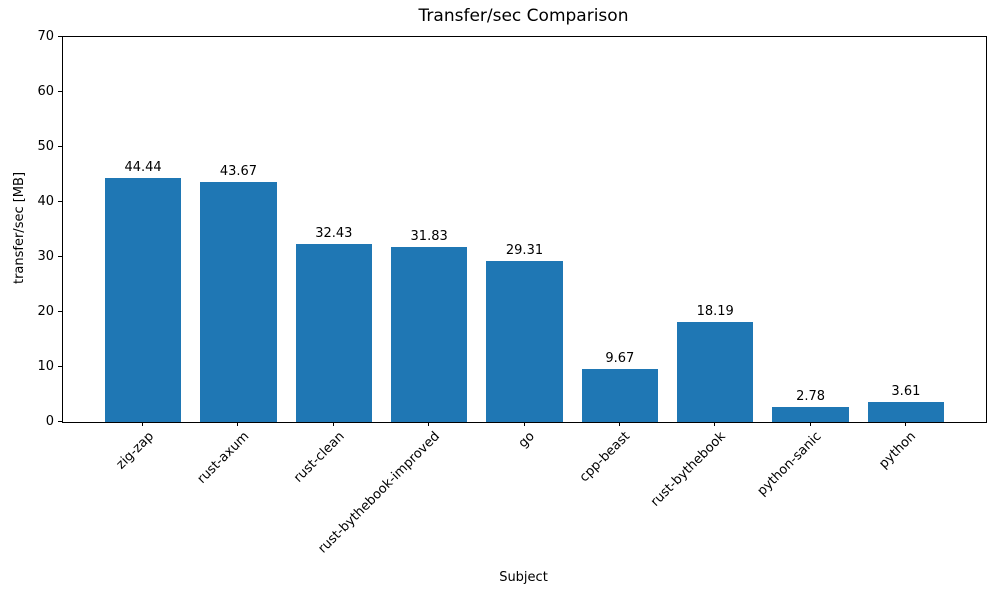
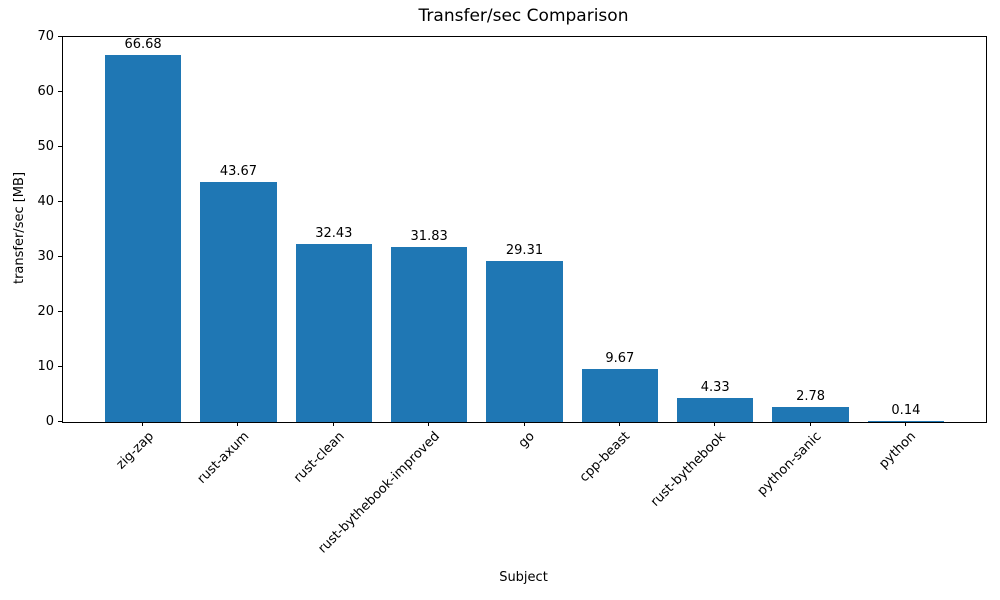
zig-zap: 44.44 -> 66.68
rust-bythebook: 18.19 -> 4.33
python: 3.61 -> 0.14
